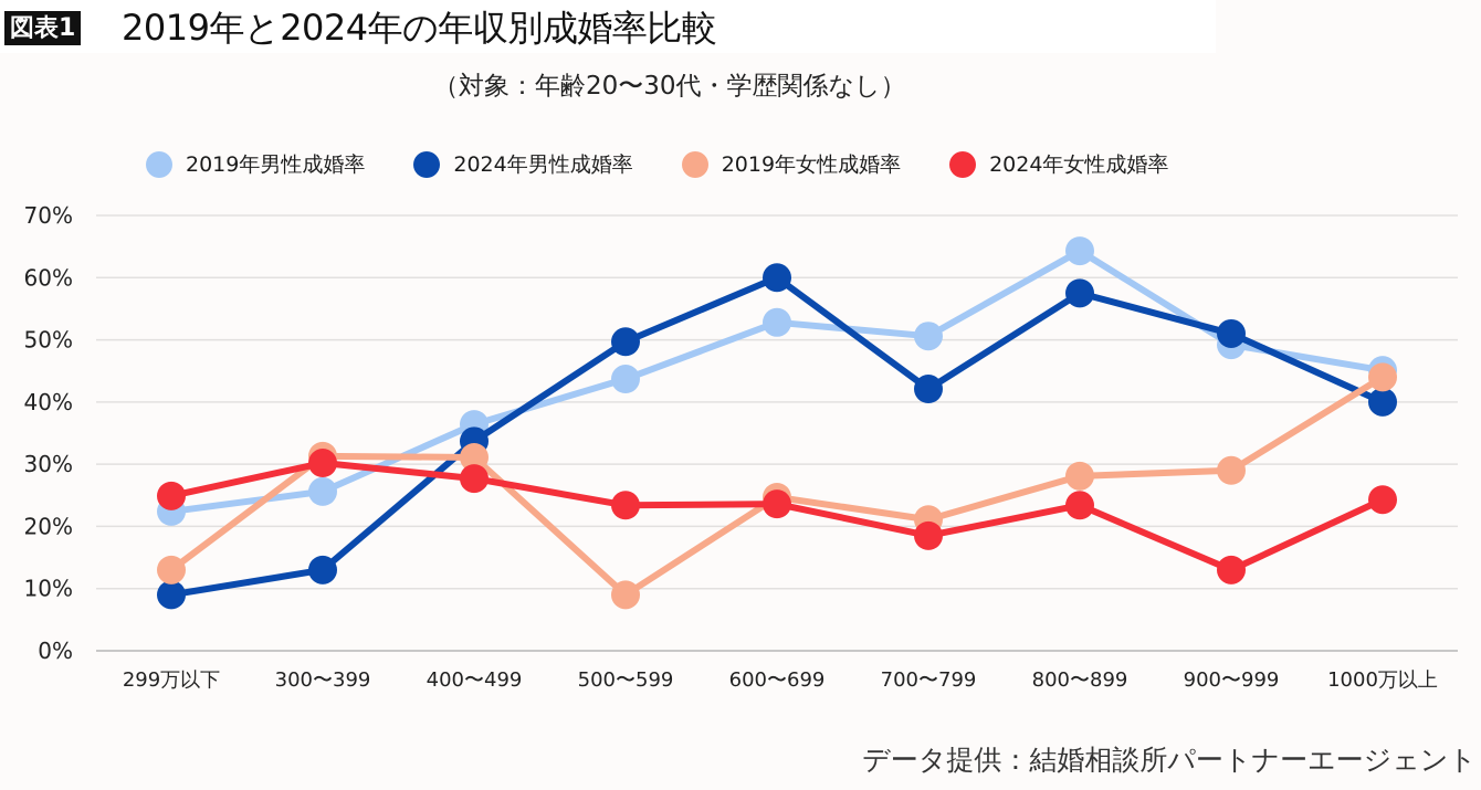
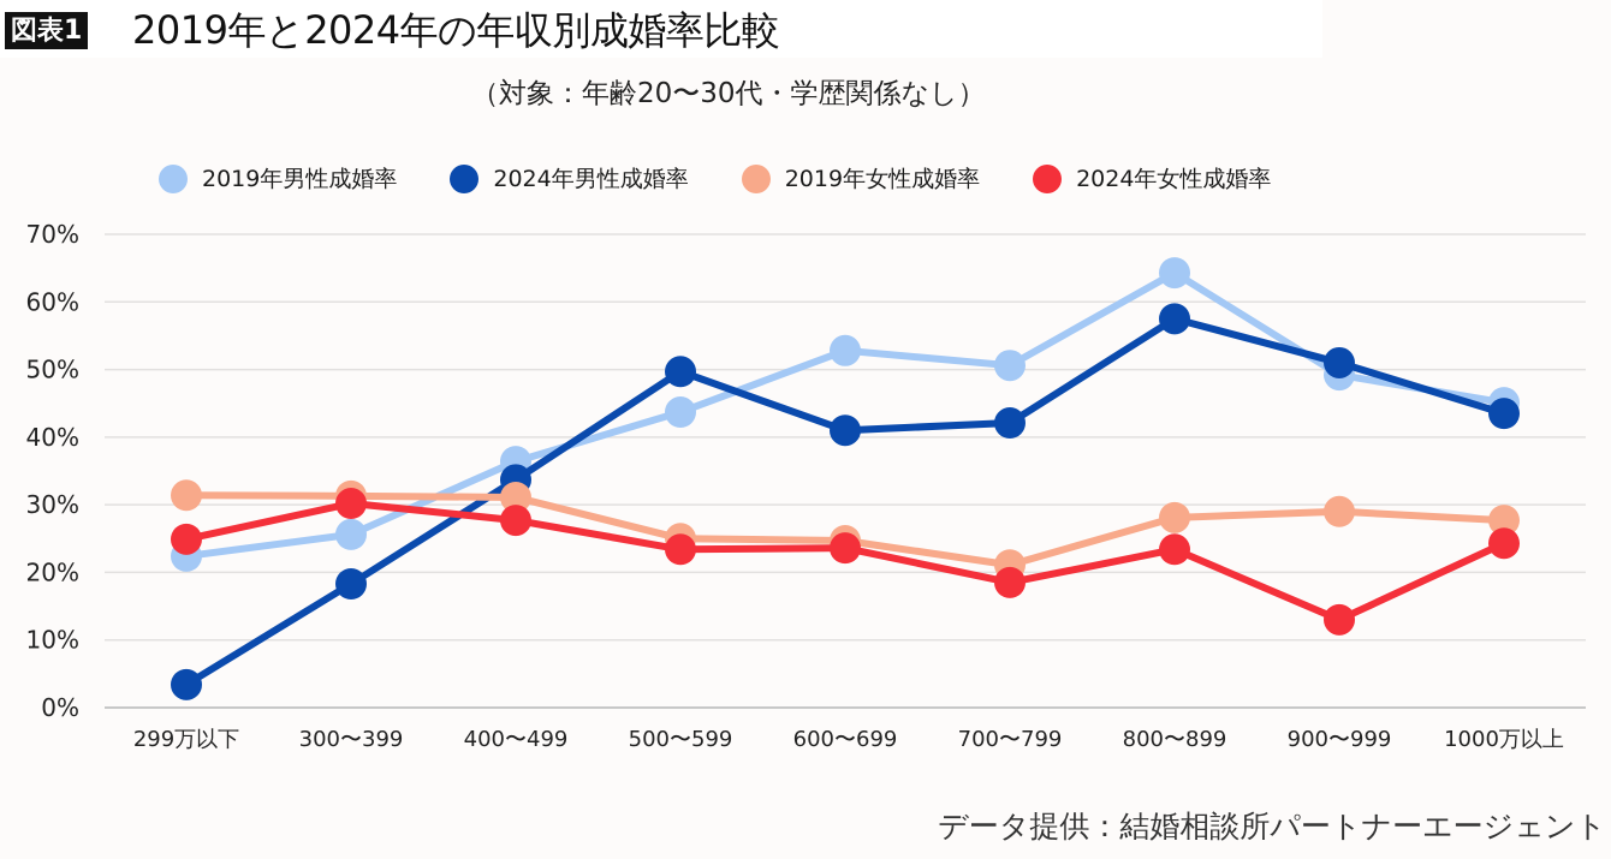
2024年男性成婚率/299万以下: 9% -> 3%
2019年女性成婚率/299万以下: 13% -> 31%
2024年男性成婚率/300〜399: 13% -> 18%
2019年女性成婚率/500〜599: 9% -> 25%
2024年男性成婚率/600〜699: 60% -> 41%
2024年男性成婚率/1000万以上: 40% -> 44%
2019年女性成婚率/1000万以上: 44% -> 28%
